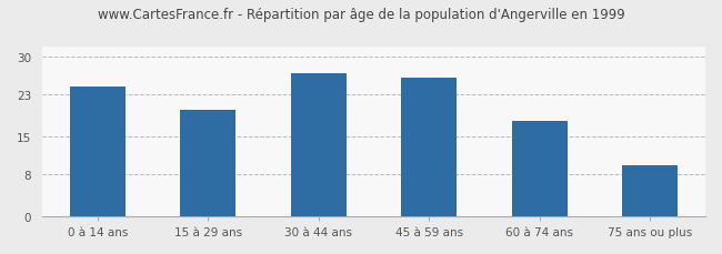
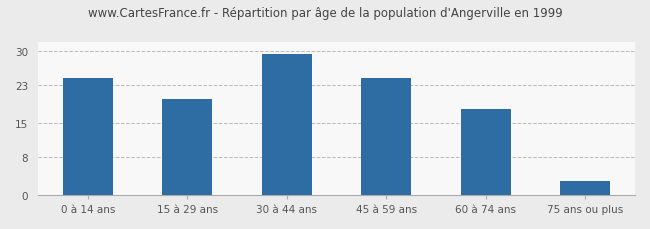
30 à 44 ans: 27.0 -> 29.5
45 à 59 ans: 26.0 -> 24.5
75 ans ou plus: 9.5 -> 3.0
